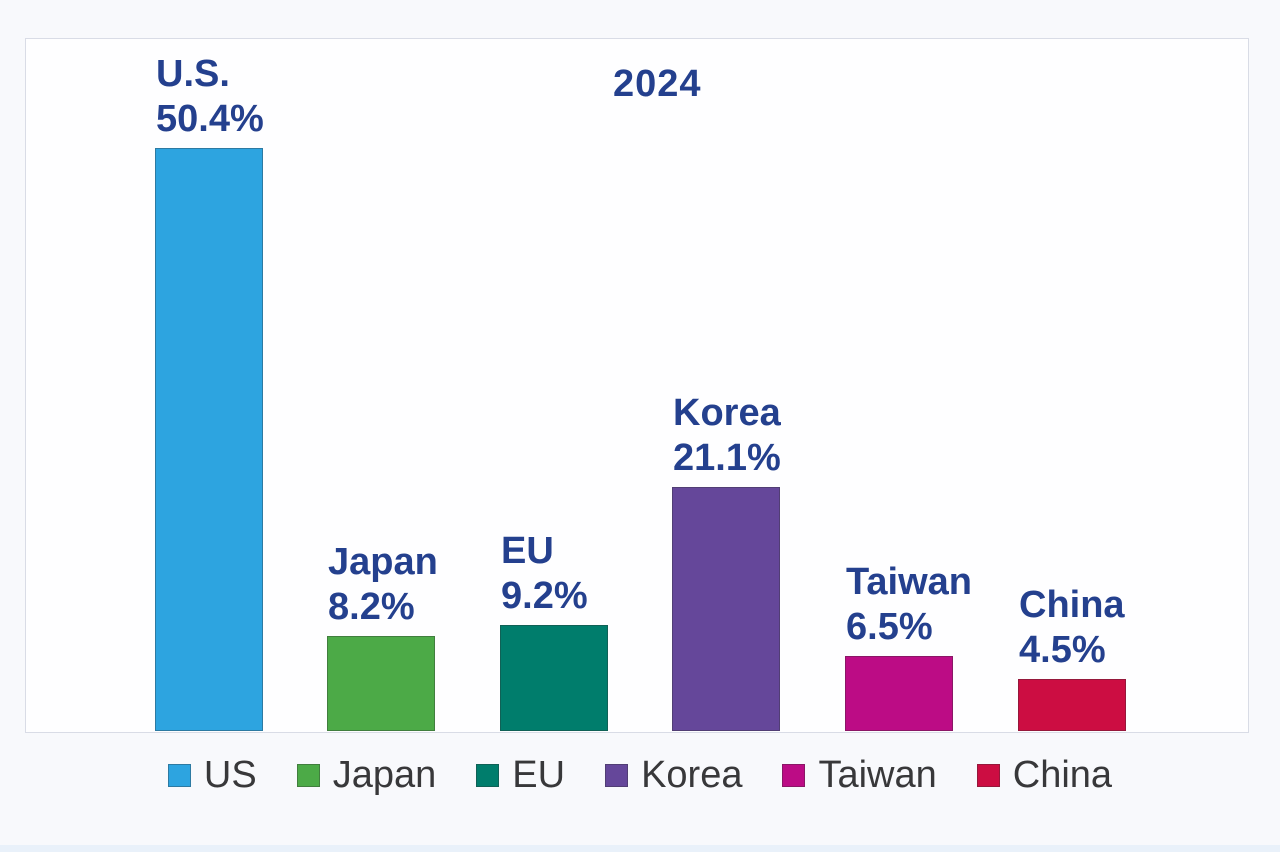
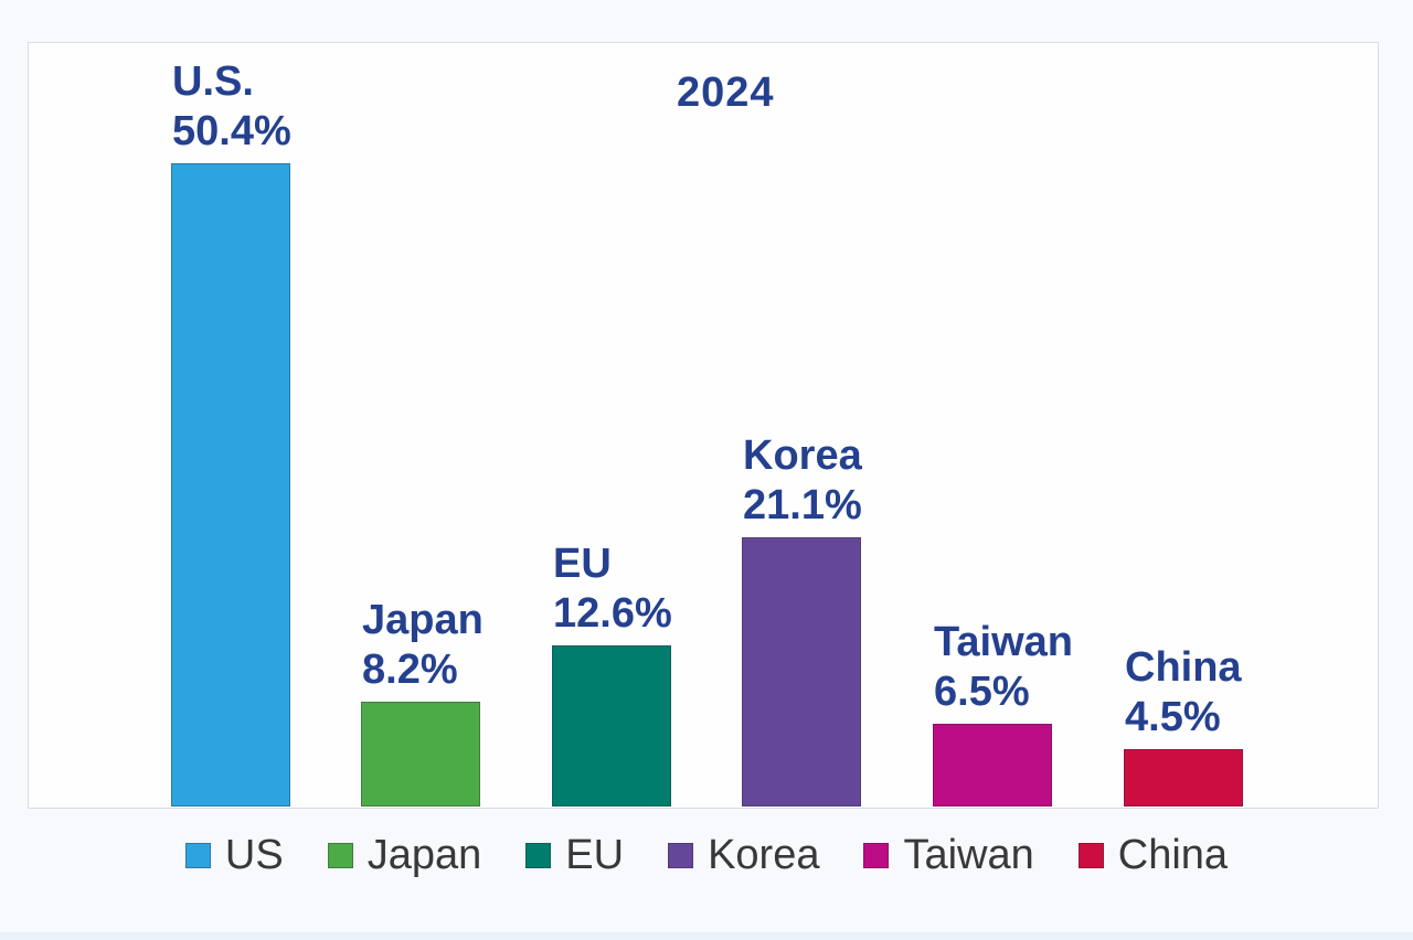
EU: 9.2% -> 12.6%
